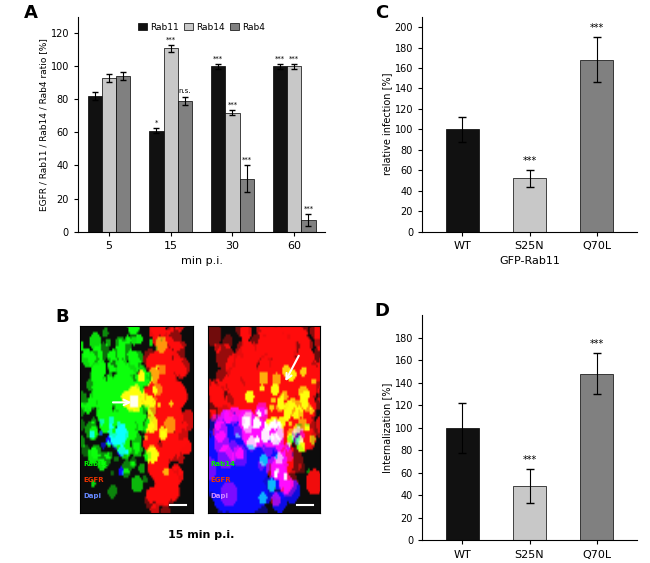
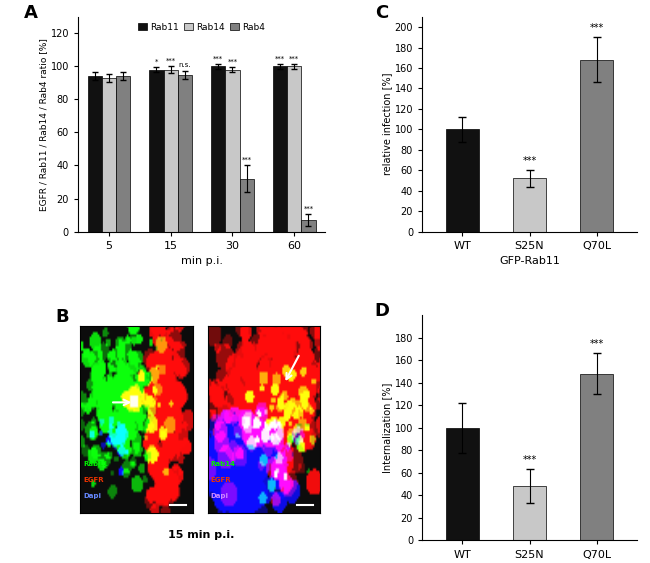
Rab11/5: 82 -> 94
Rab11/15: 61 -> 98
Rab14/15: 111 -> 98
Rab4/15: 79 -> 95
Rab14/30: 72 -> 98
